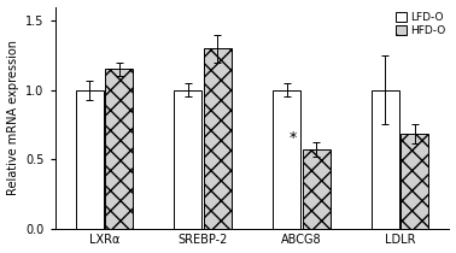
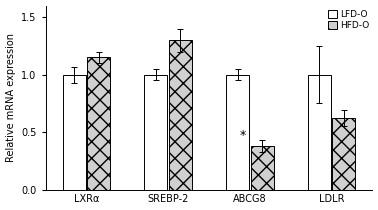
HFD-O/ABCG8: 0.57 -> 0.38
HFD-O/LDLR: 0.68 -> 0.62
